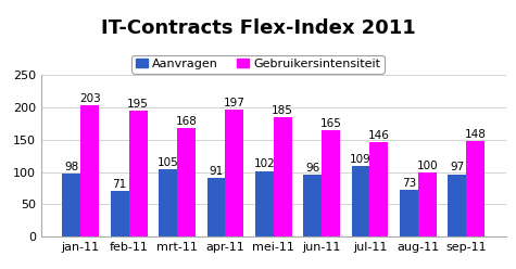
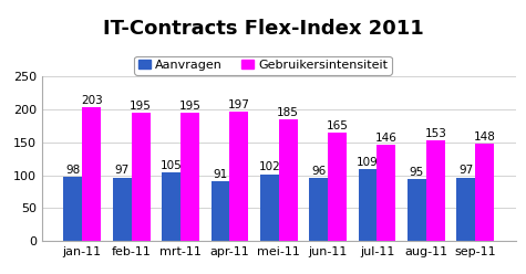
Aanvragen/feb-11: 71 -> 97
Gebruikersintensiteit/mrt-11: 168 -> 195
Aanvragen/aug-11: 73 -> 95
Gebruikersintensiteit/aug-11: 100 -> 153
